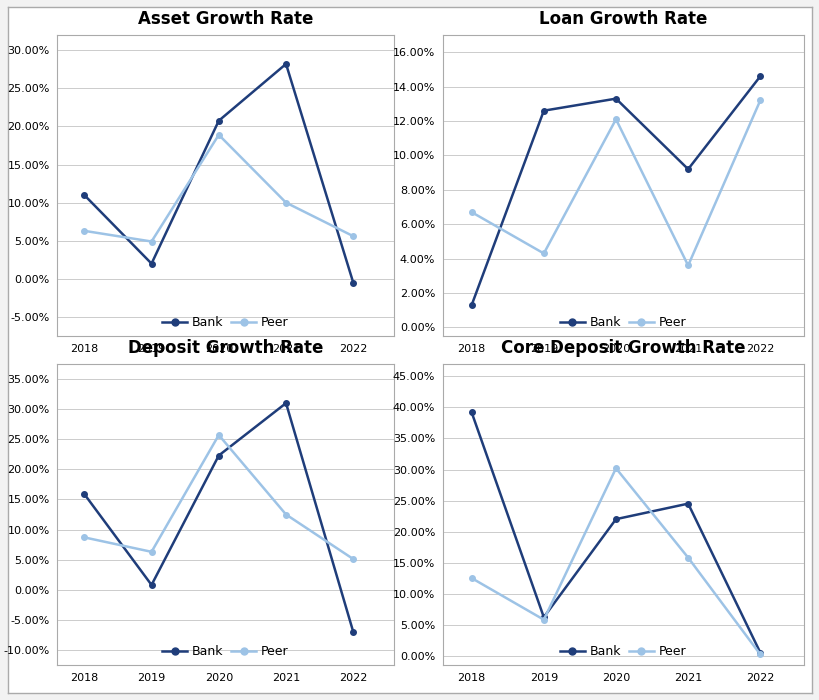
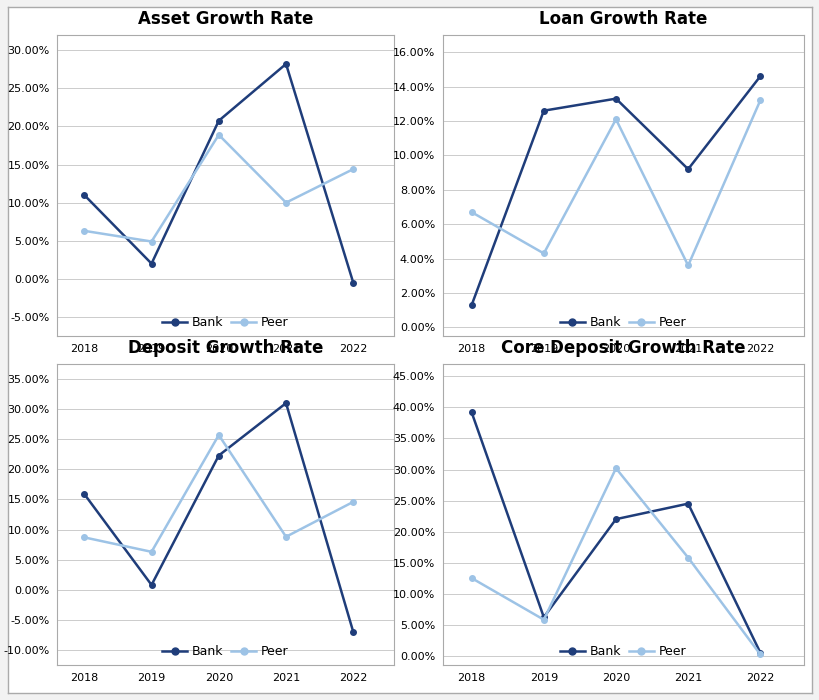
Asset Growth Rate/Peer/2022: 5.6% -> 14.4%
Deposit Growth Rate/Peer/2021: 12.5% -> 8.8%
Deposit Growth Rate/Peer/2022: 5.1% -> 14.6%
